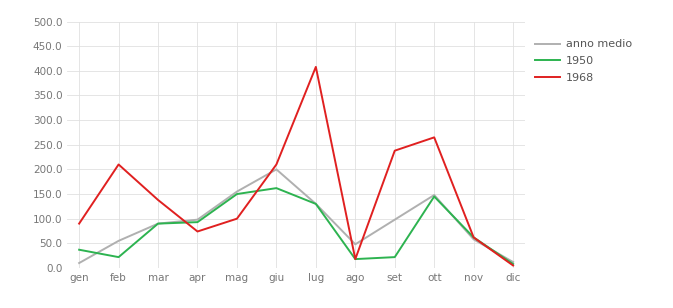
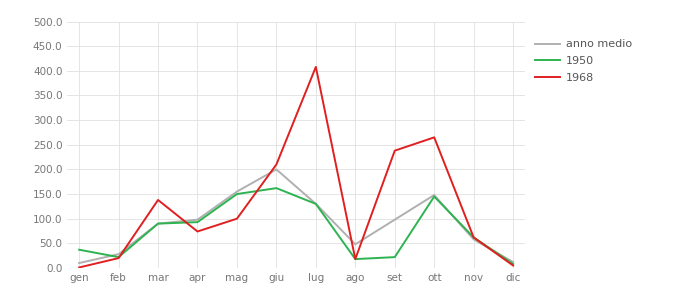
1968/gen: 90 -> 1
anno medio/feb: 55 -> 28
1968/feb: 210 -> 20
